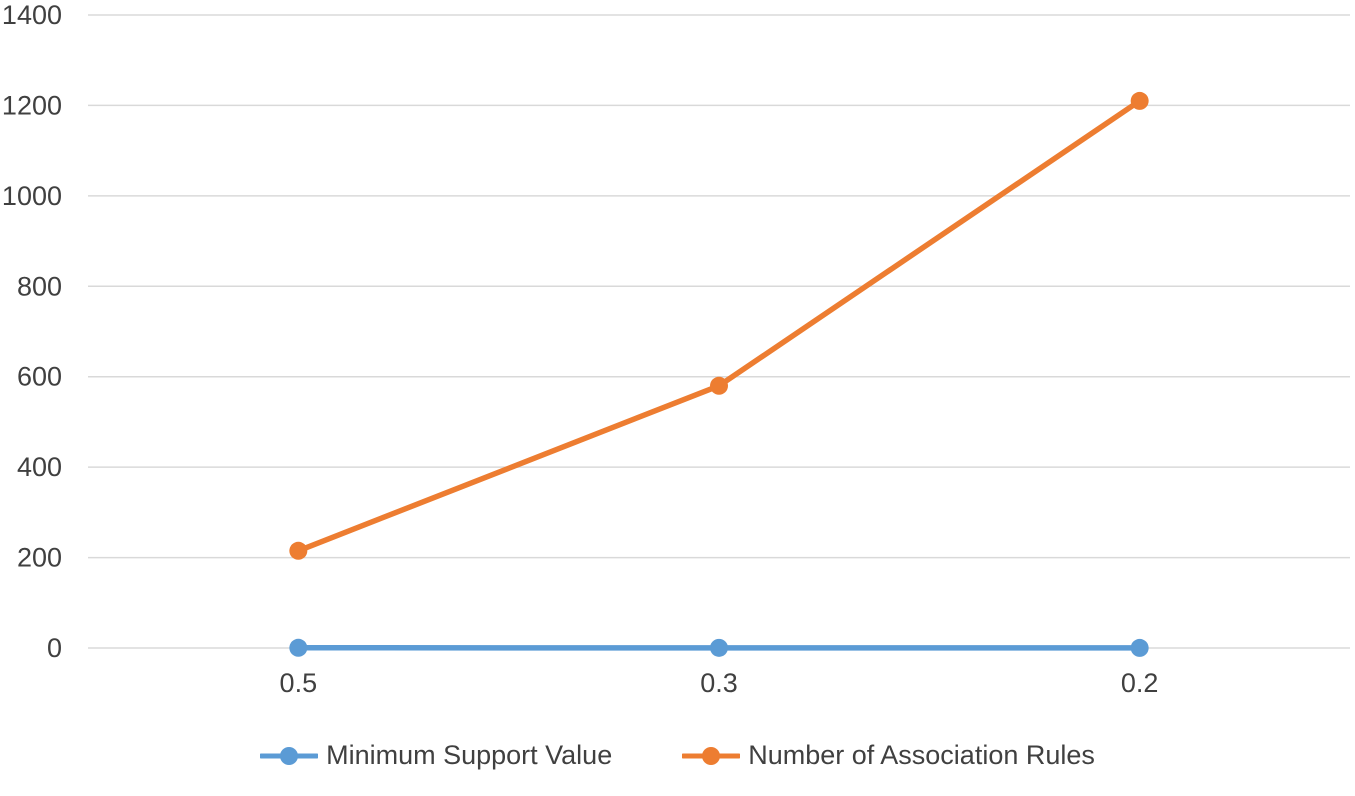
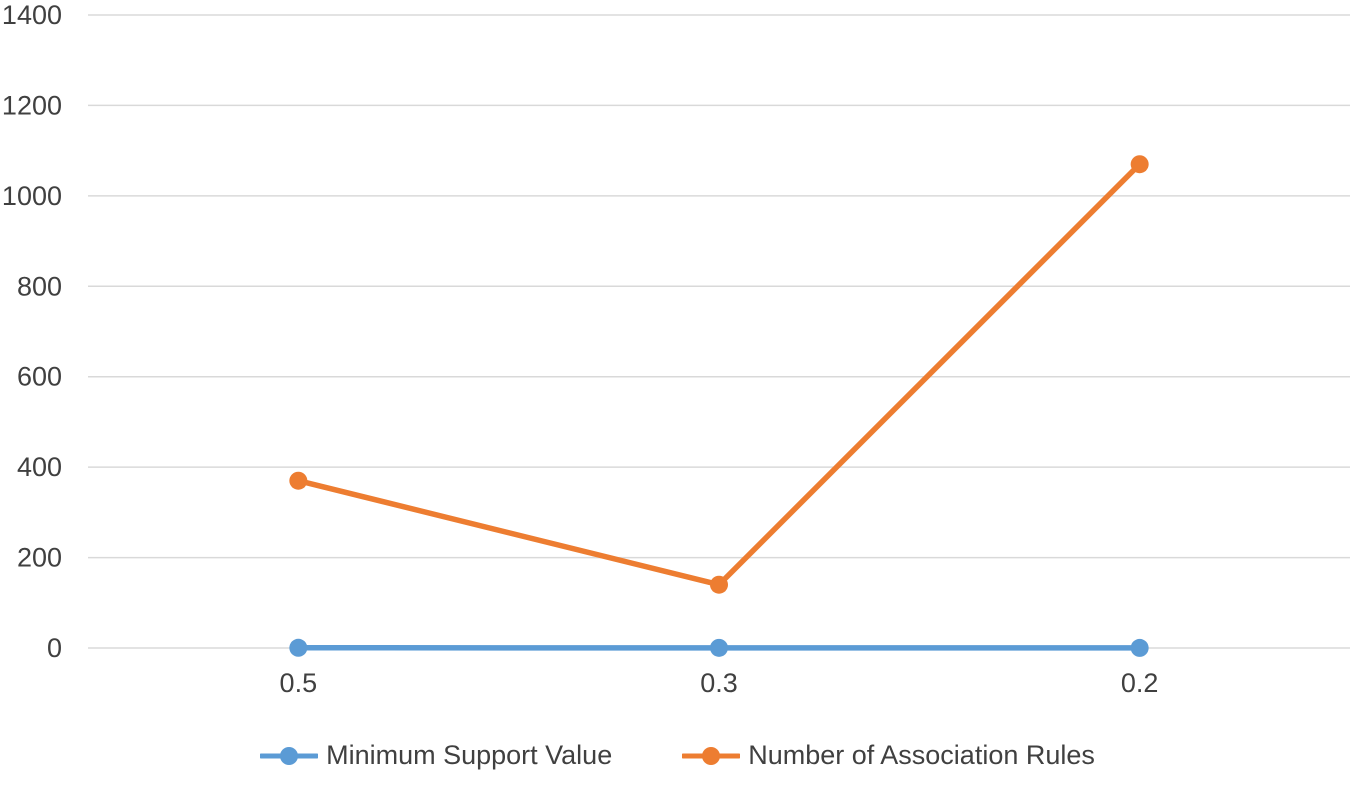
Number of Association Rules/0.5: 220 -> 370
Number of Association Rules/0.3: 580 -> 140
Number of Association Rules/0.2: 1210 -> 1070
